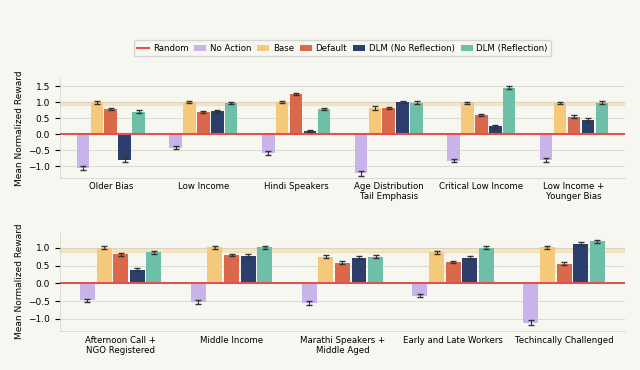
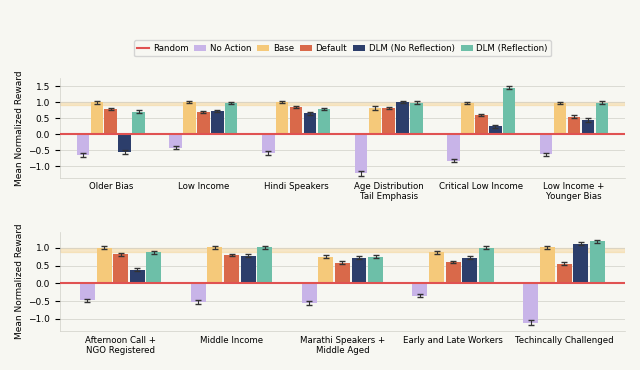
No Action/Older Bias: -1.05 -> -0.65
DLM (No Reflection)/Older Bias: -0.80 -> -0.55
Default/Hindi Speakers: 1.25 -> 0.85
DLM (No Reflection)/Hindi Speakers: 0.10 -> 0.65
No Action/Low Income + Younger Bias: -0.80 -> -0.62
